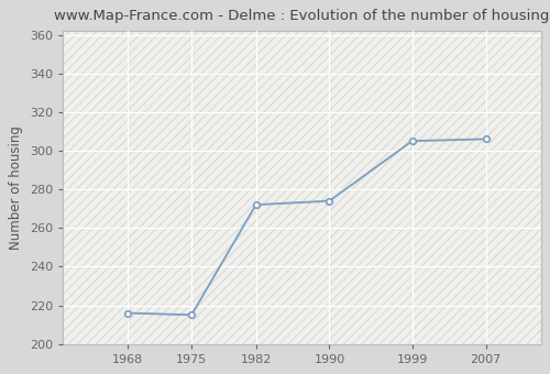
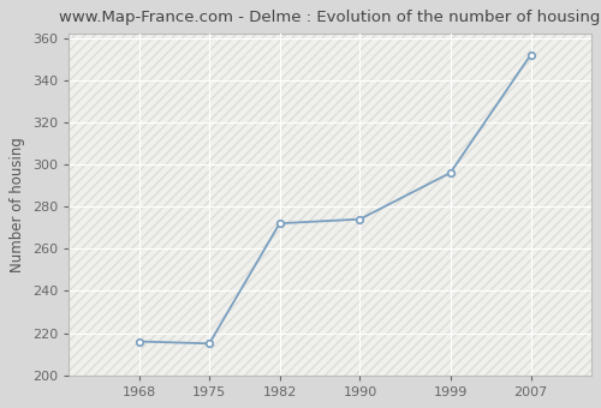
1999: 305 -> 296
2007: 306 -> 352
